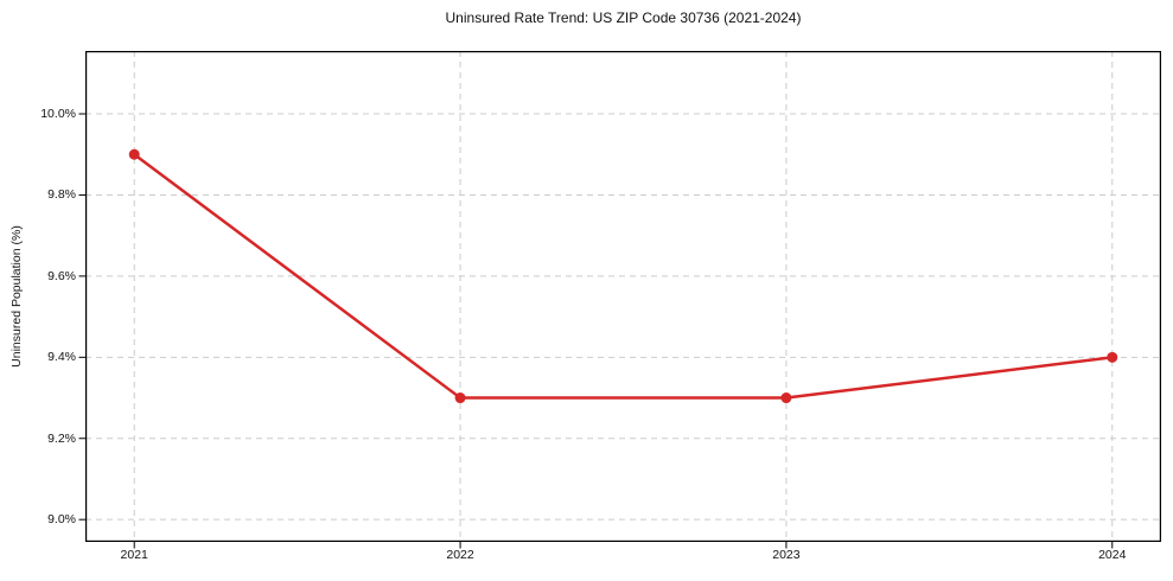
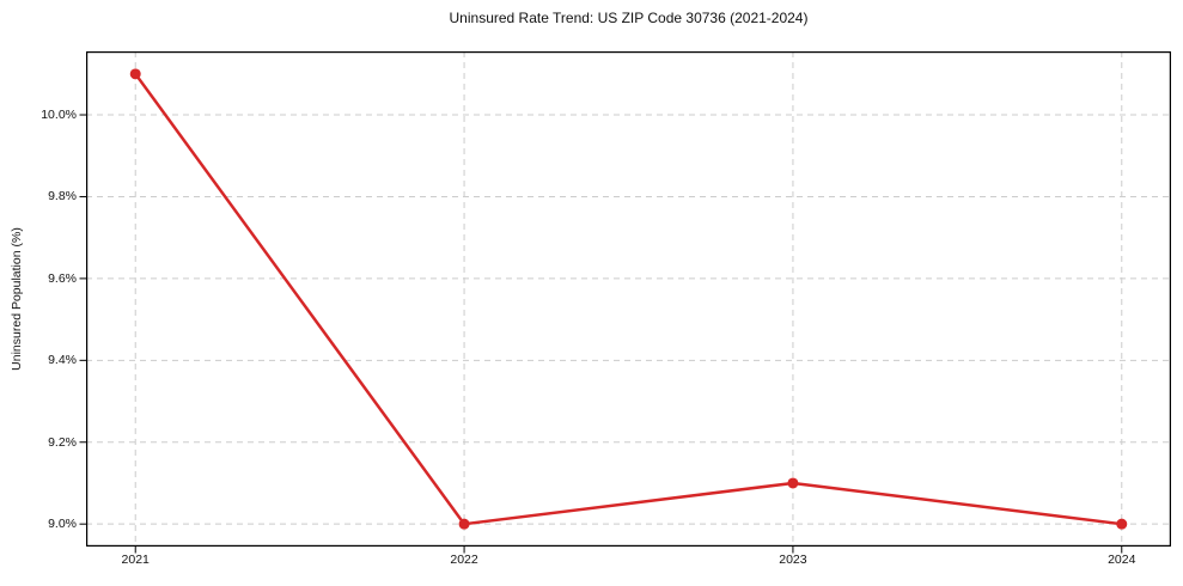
2021: 9.9% -> 10.1%
2022: 9.3% -> 9.0%
2023: 9.3% -> 9.1%
2024: 9.4% -> 9.0%
